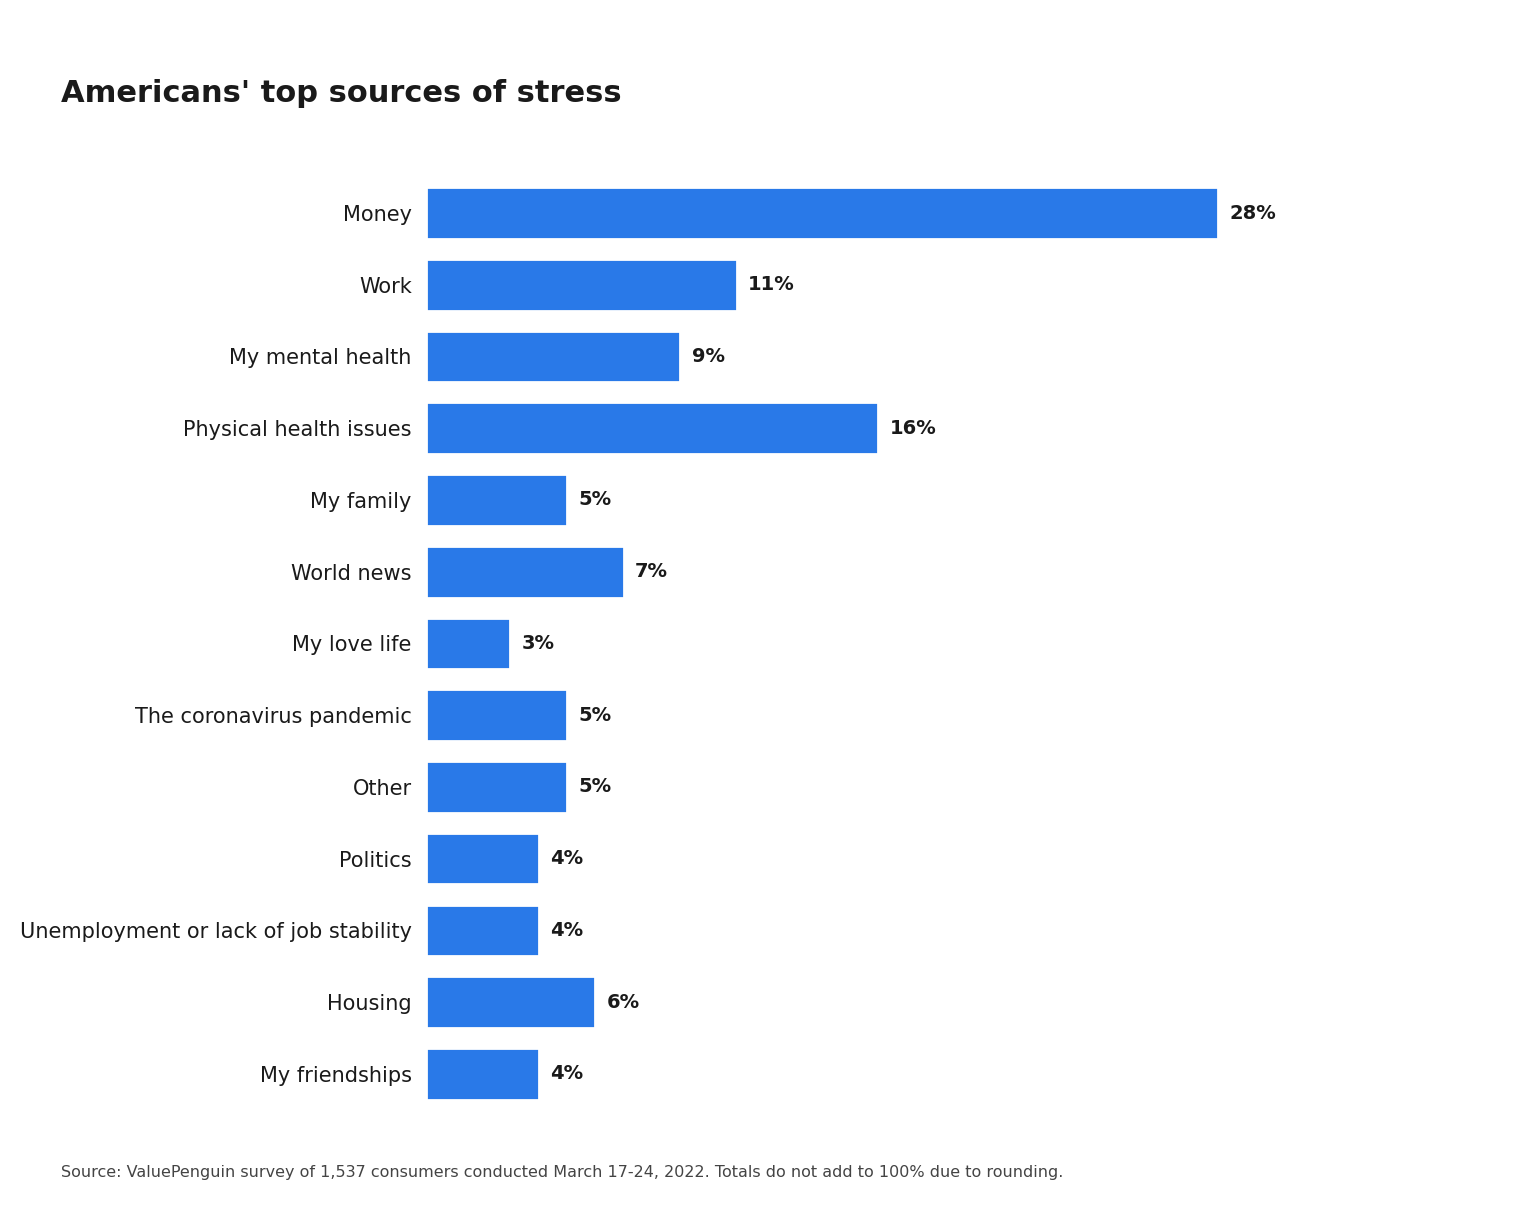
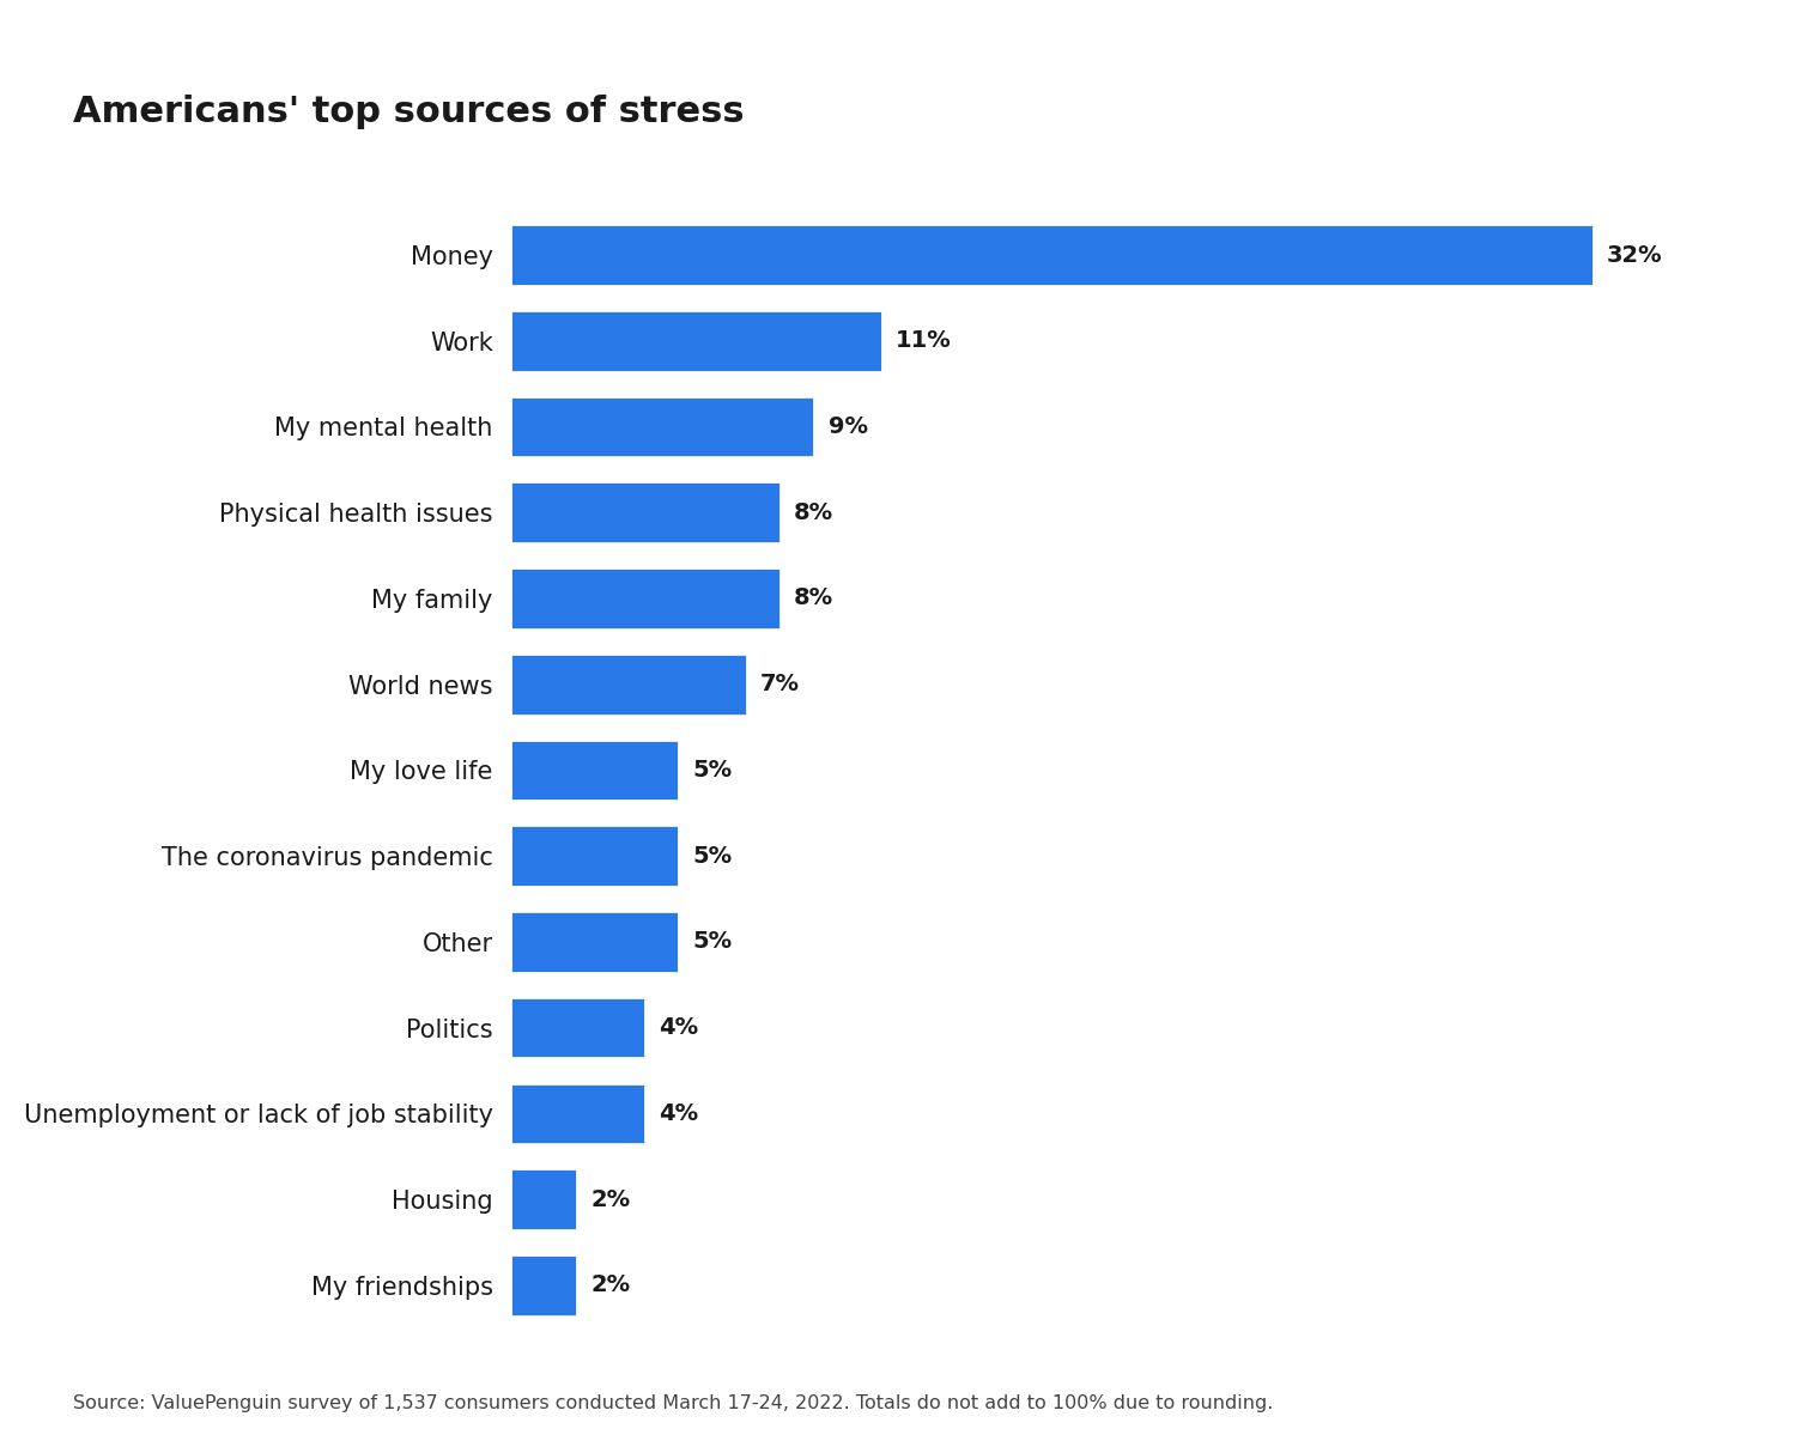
Money: 28% -> 32%
Physical health issues: 16% -> 8%
My family: 5% -> 8%
My love life: 3% -> 5%
Housing: 6% -> 2%
My friendships: 4% -> 2%
